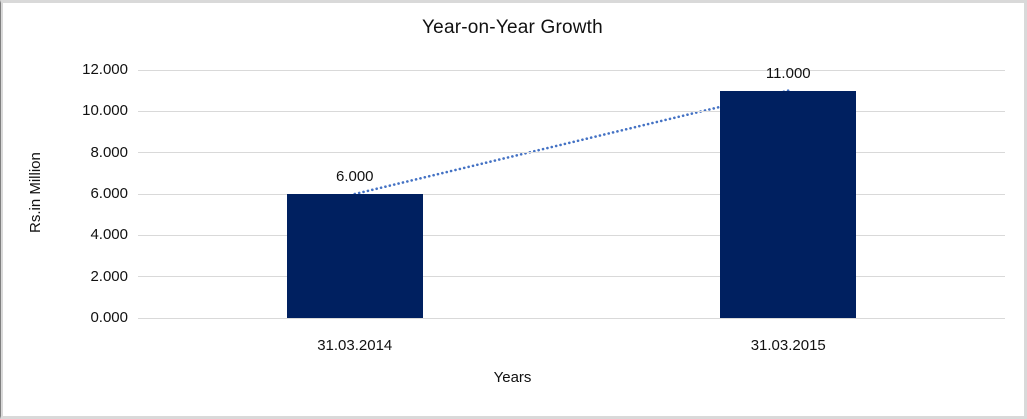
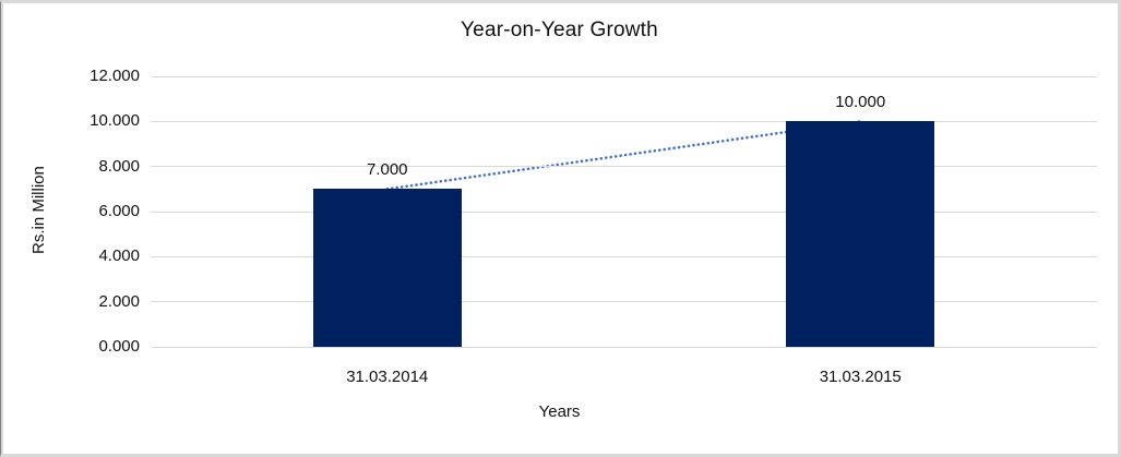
31.03.2014: 6.000 -> 7.000
31.03.2015: 11.000 -> 10.000
